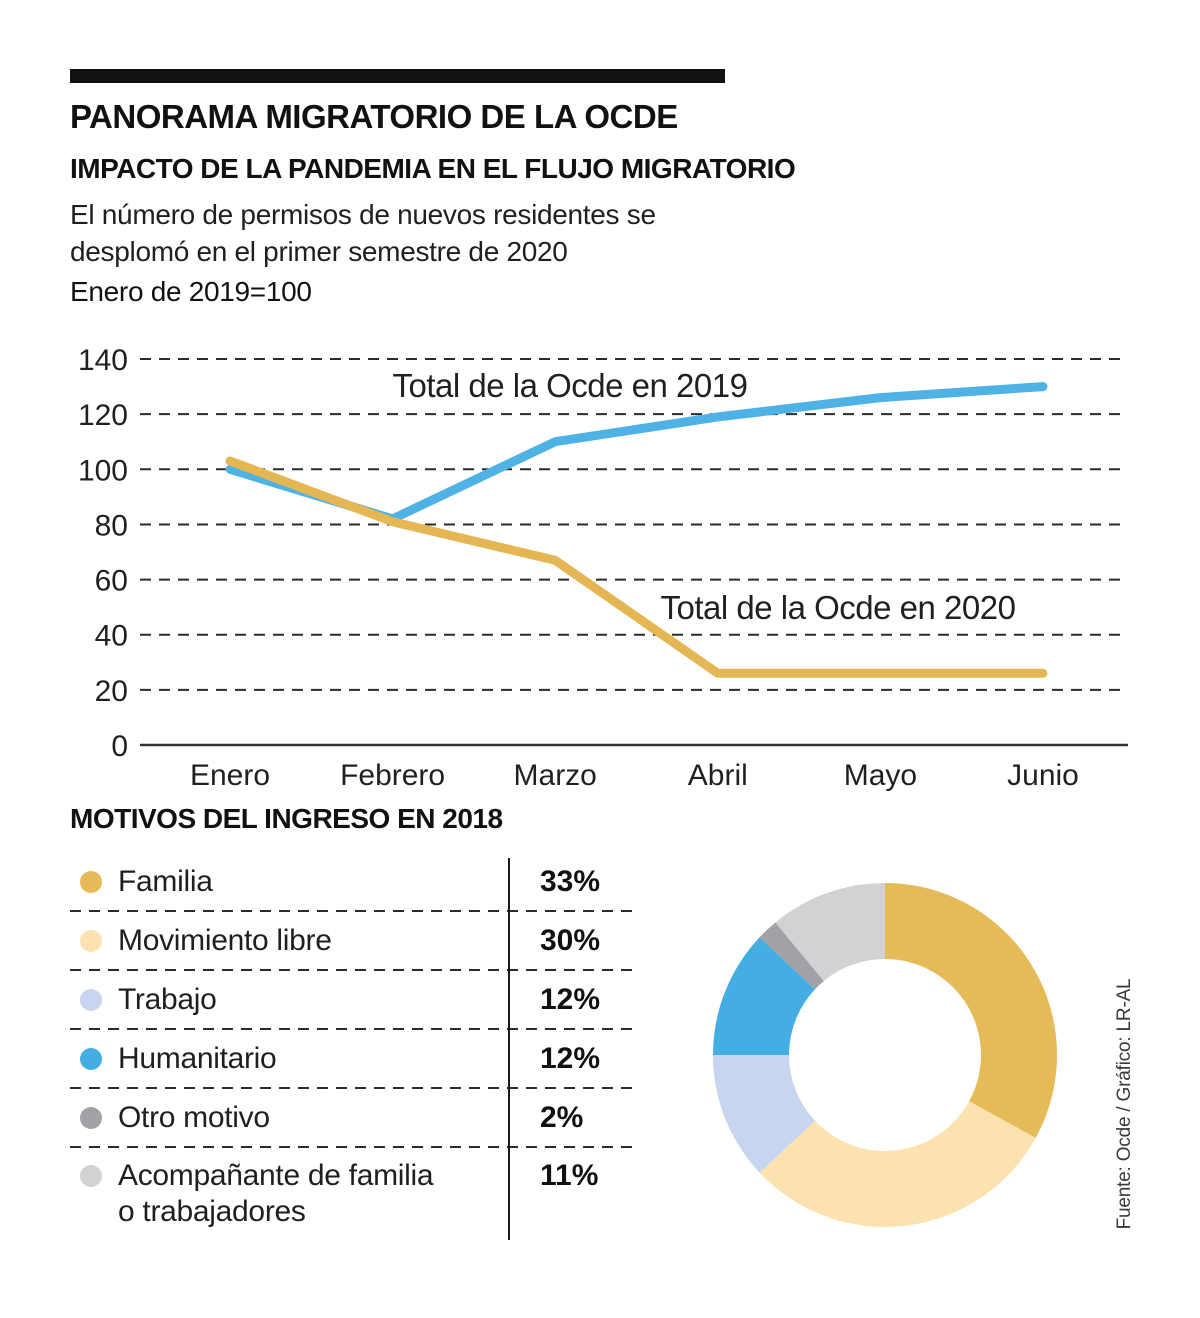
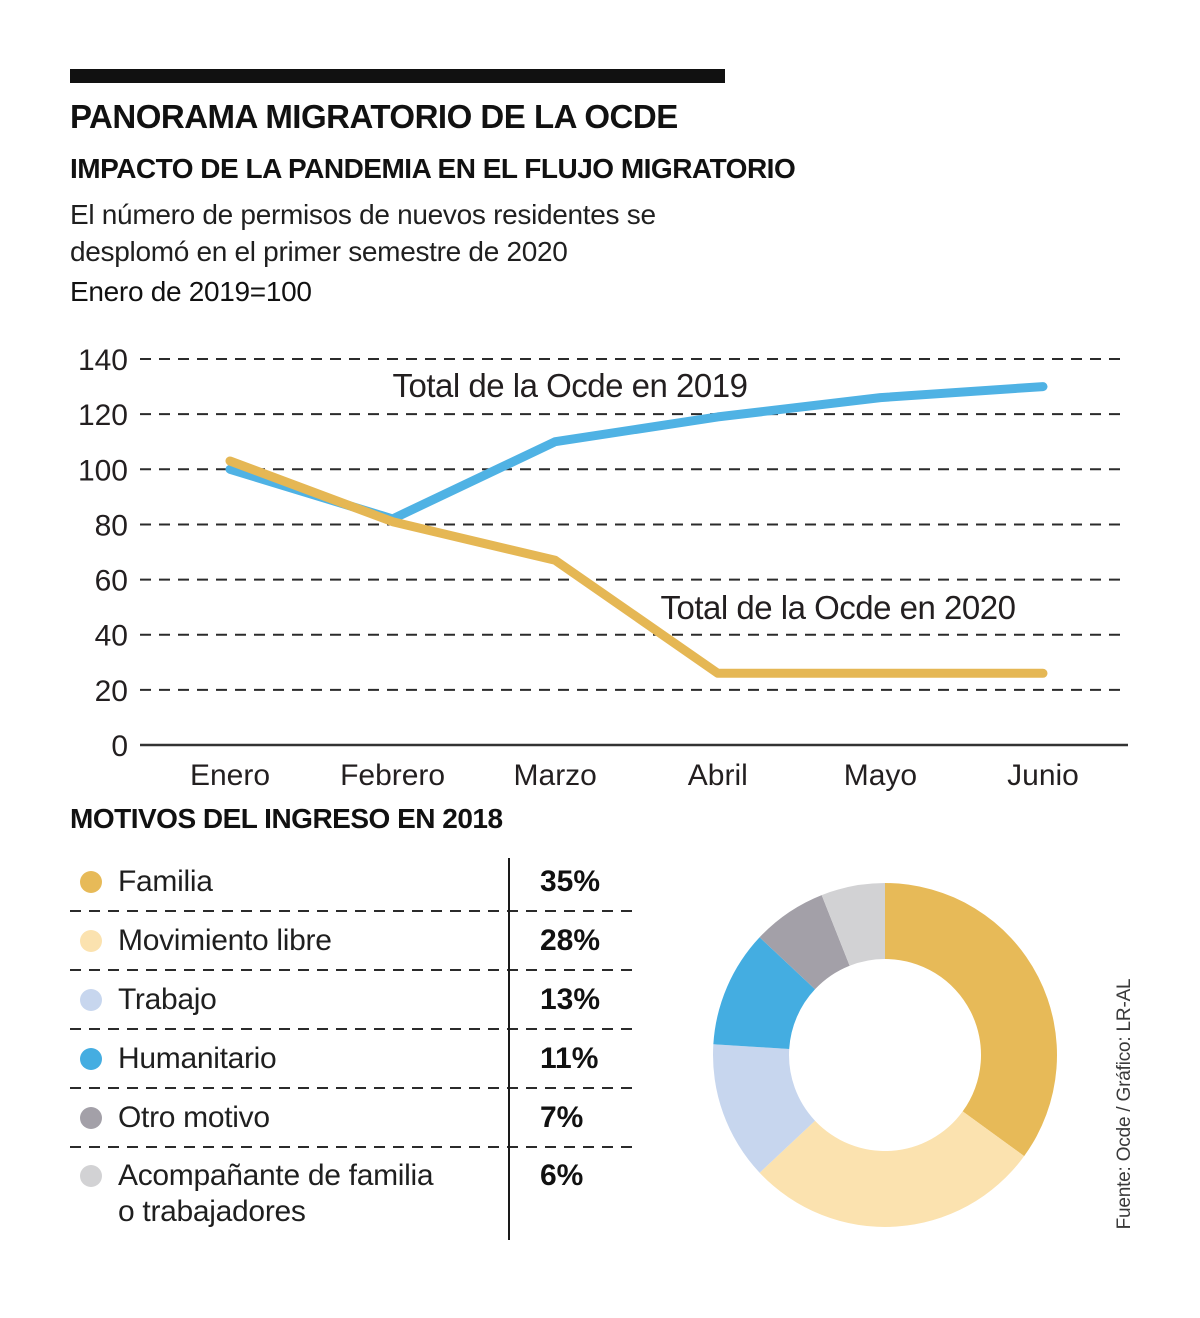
MOTIVOS DEL INGRESO EN 2018/Familia: 33% -> 35%
MOTIVOS DEL INGRESO EN 2018/Movimiento libre: 30% -> 28%
MOTIVOS DEL INGRESO EN 2018/Trabajo: 12% -> 13%
MOTIVOS DEL INGRESO EN 2018/Humanitario: 12% -> 11%
MOTIVOS DEL INGRESO EN 2018/Otro motivo: 2% -> 7%
MOTIVOS DEL INGRESO EN 2018/Acompañante de familia o trabajadores: 11% -> 6%
